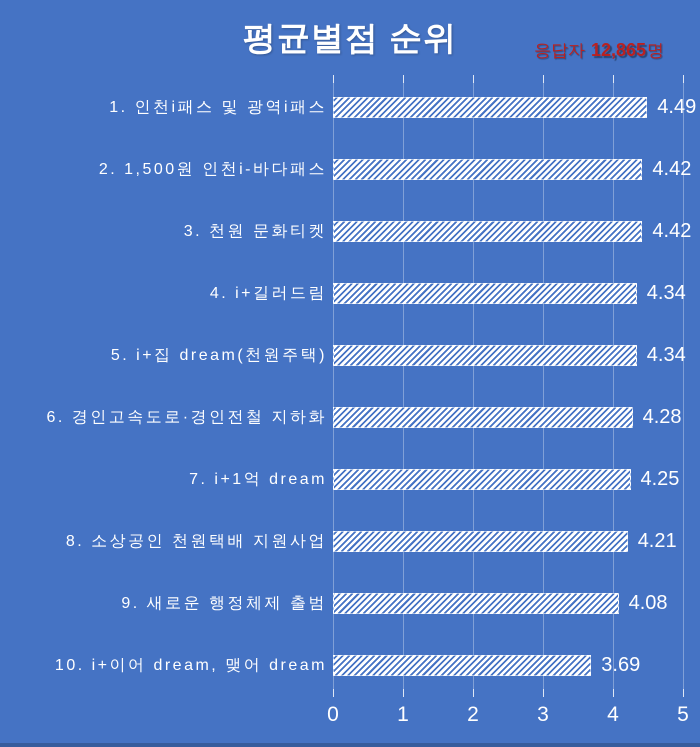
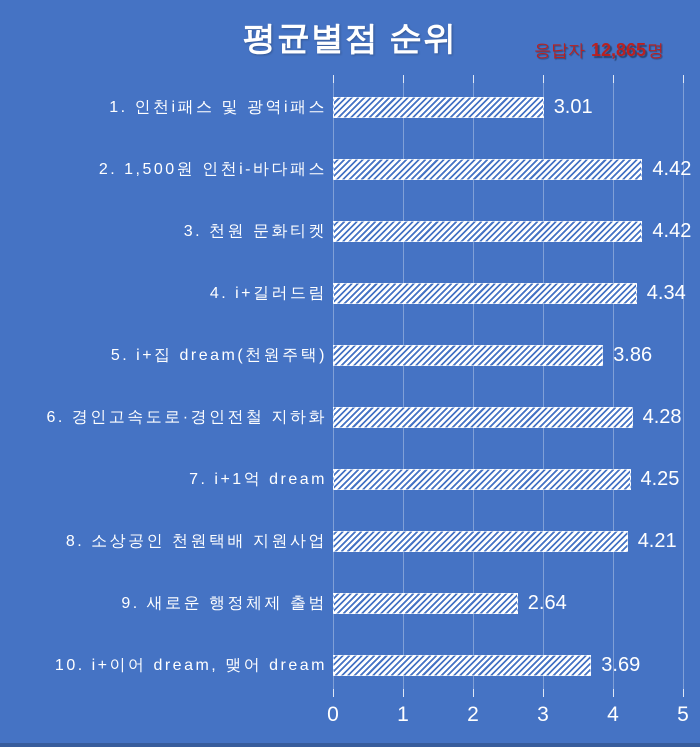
1. 인천i패스 및 광역i패스: 4.49 -> 3.01
5. i+집 dream(천원주택): 4.34 -> 3.86
9. 새로운 행정체제 출범: 4.08 -> 2.64
